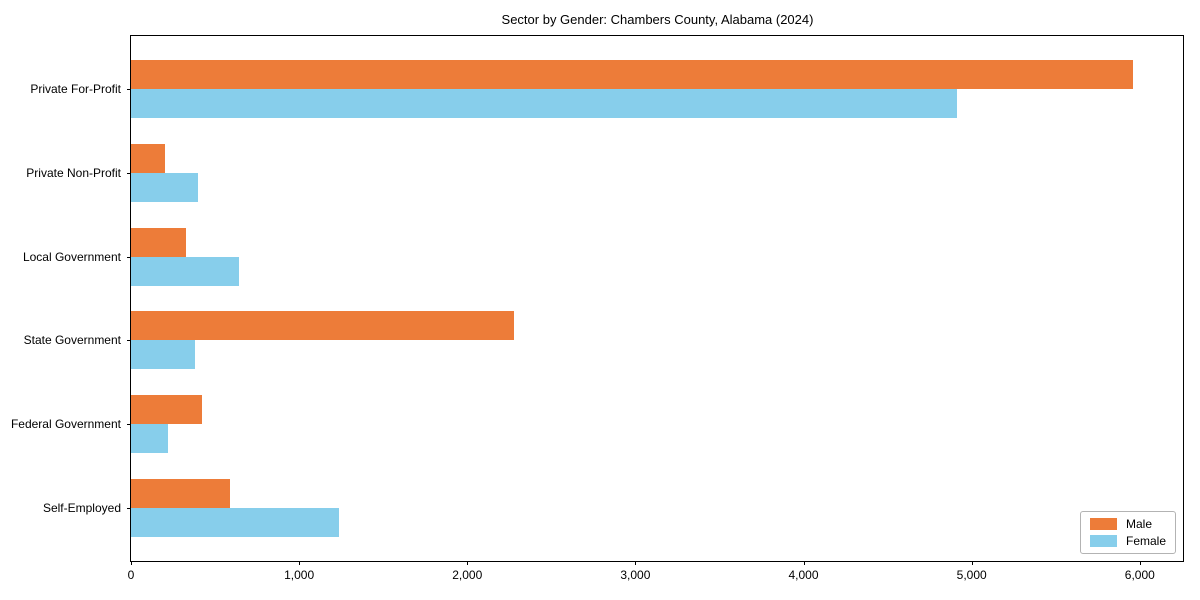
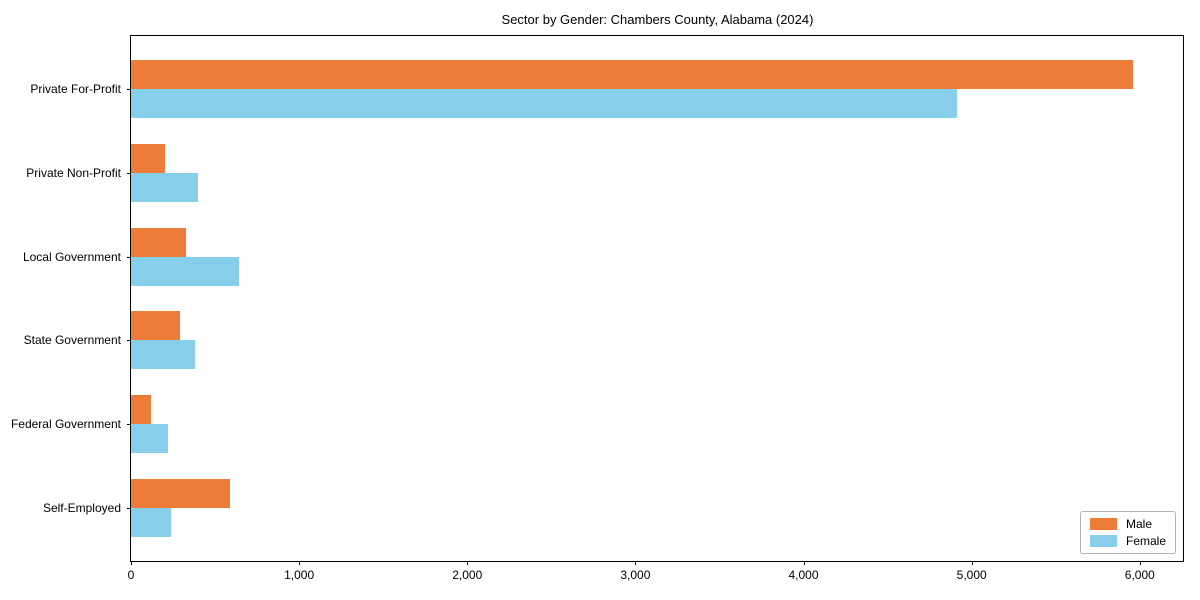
Male/State Government: 2280 -> 290
Male/Federal Government: 420 -> 120
Female/Self-Employed: 1240 -> 240
